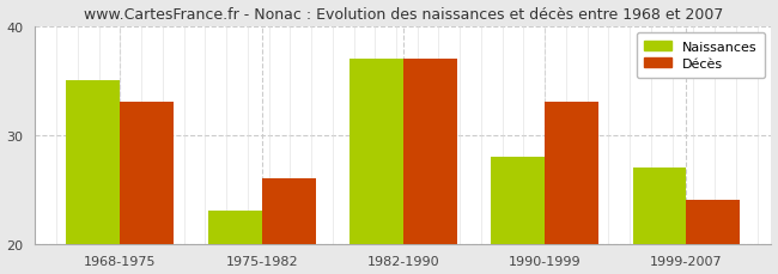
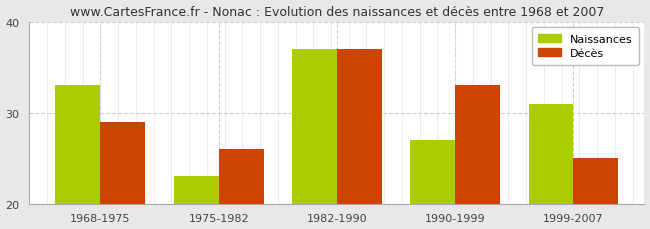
Naissances/1968-1975: 35 -> 33
Décès/1968-1975: 33 -> 29
Naissances/1990-1999: 28 -> 27
Naissances/1999-2007: 27 -> 31
Décès/1999-2007: 24 -> 25
